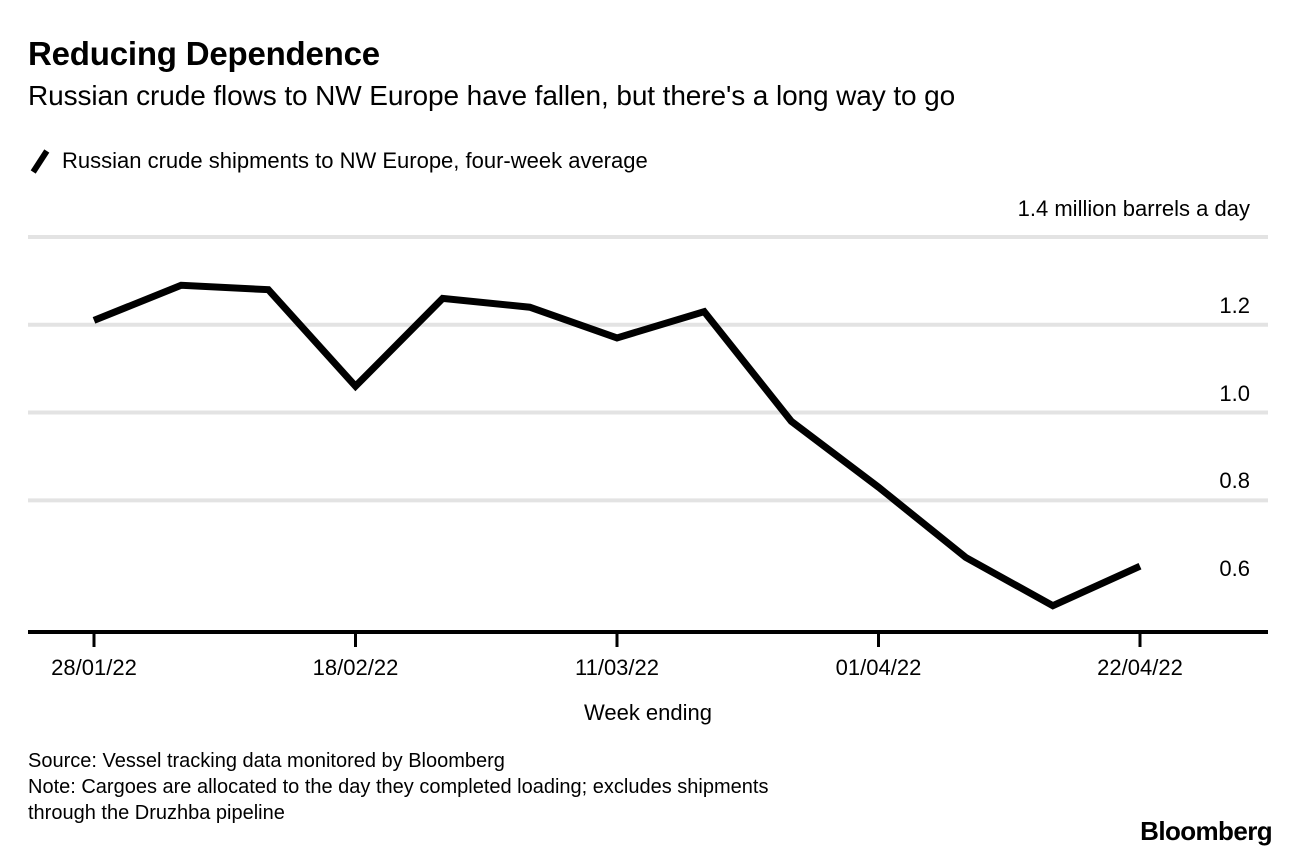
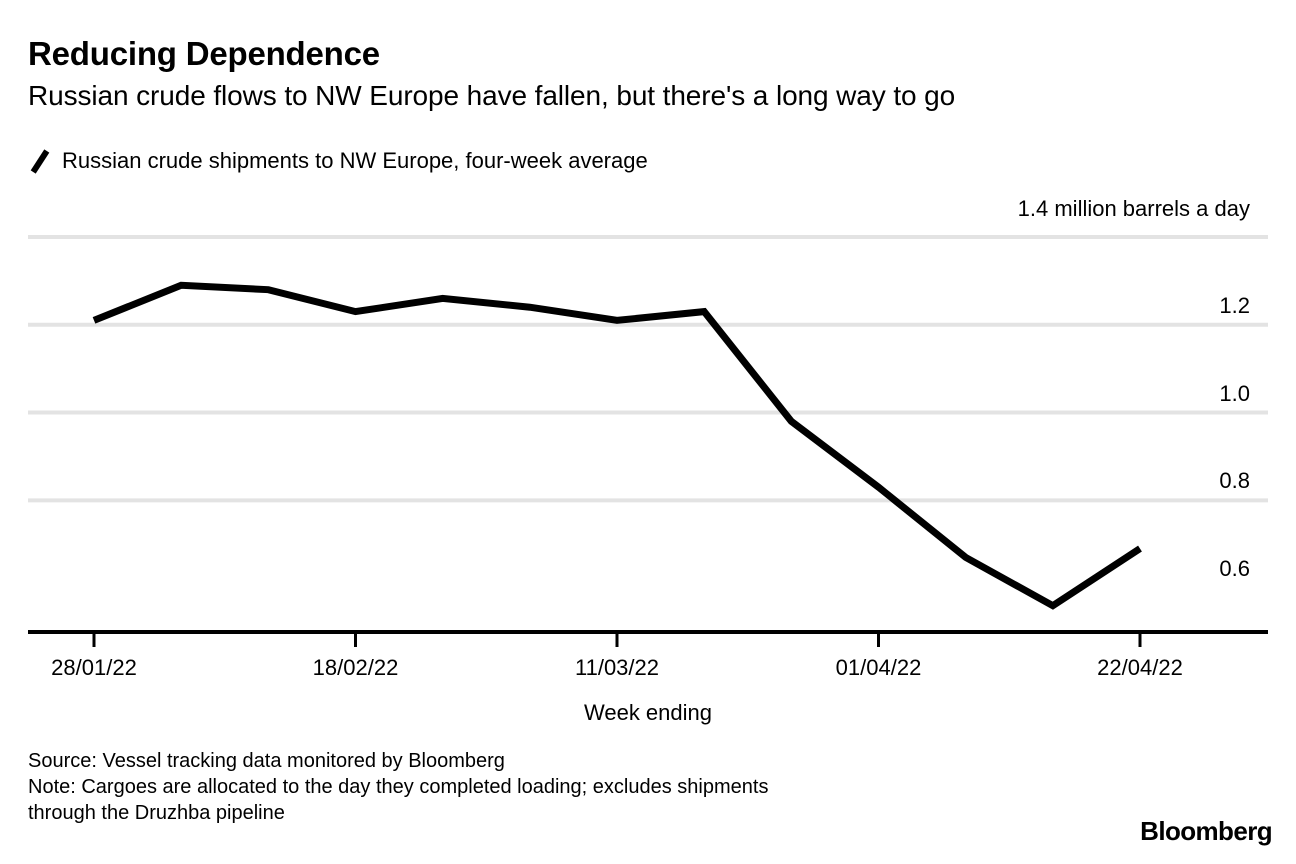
18/02/22: 1.06 -> 1.23
11/03/22: 1.17 -> 1.21
22/04/22: 0.65 -> 0.69
